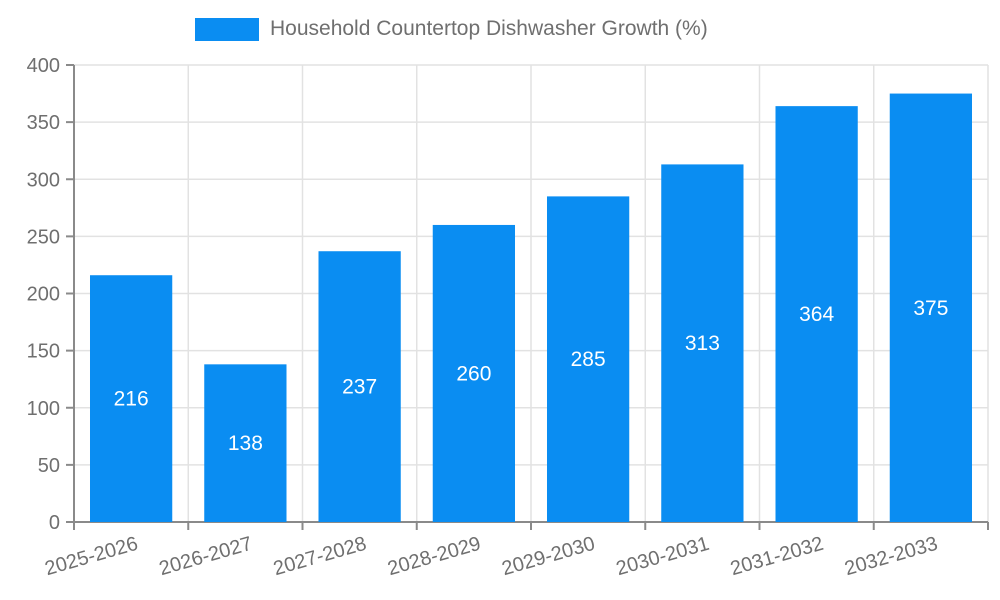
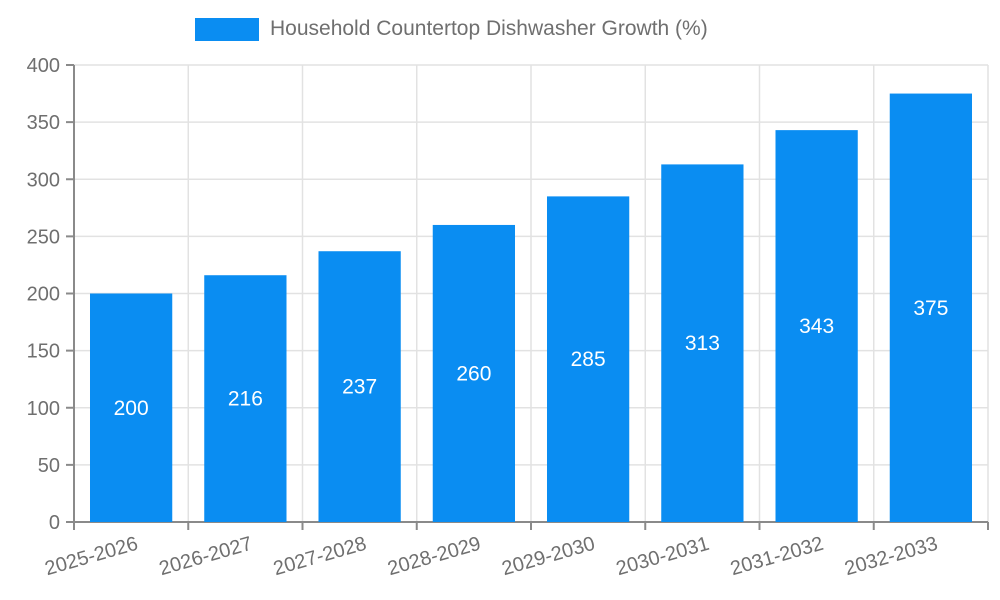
2025-2026: 216 -> 200
2026-2027: 138 -> 216
2031-2032: 364 -> 343
